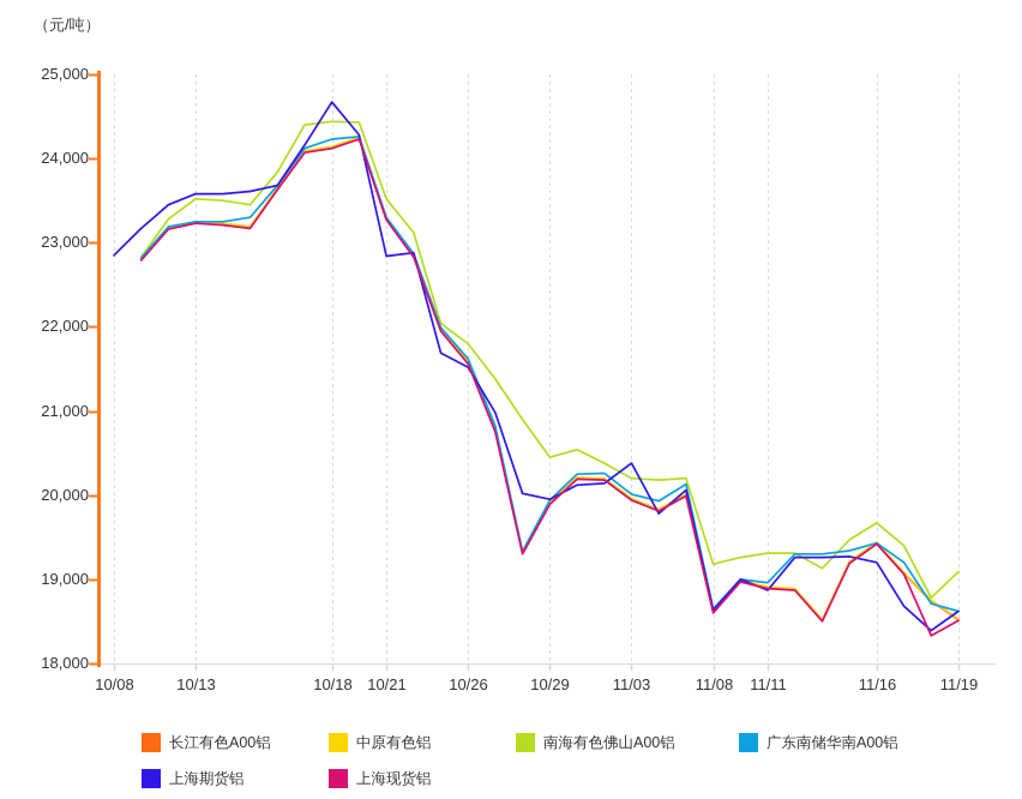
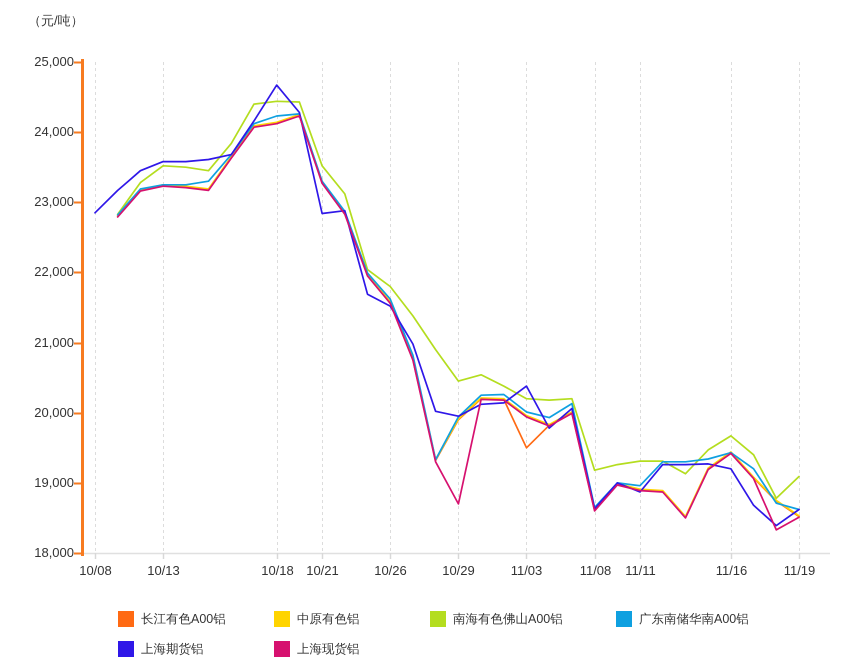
上海现货铝/10/29: 19900 -> 18700
长江有色A00铝/11/03: 20000 -> 19500
